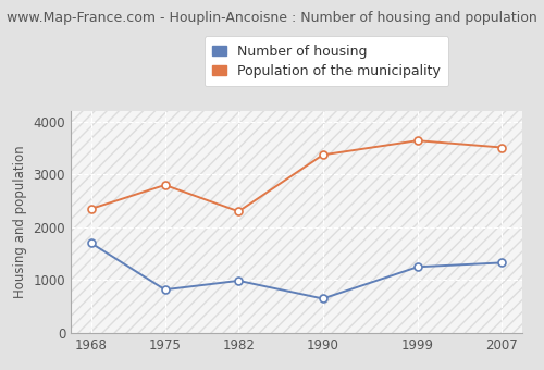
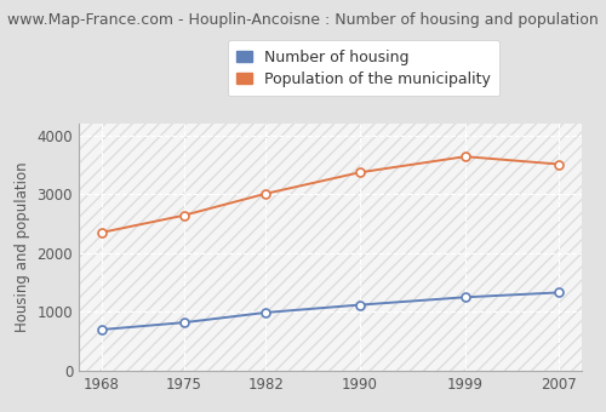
Number of housing/1968: 1700 -> 700
Population of the municipality/1975: 2800 -> 2640
Population of the municipality/1982: 2300 -> 3010
Number of housing/1990: 650 -> 1120
